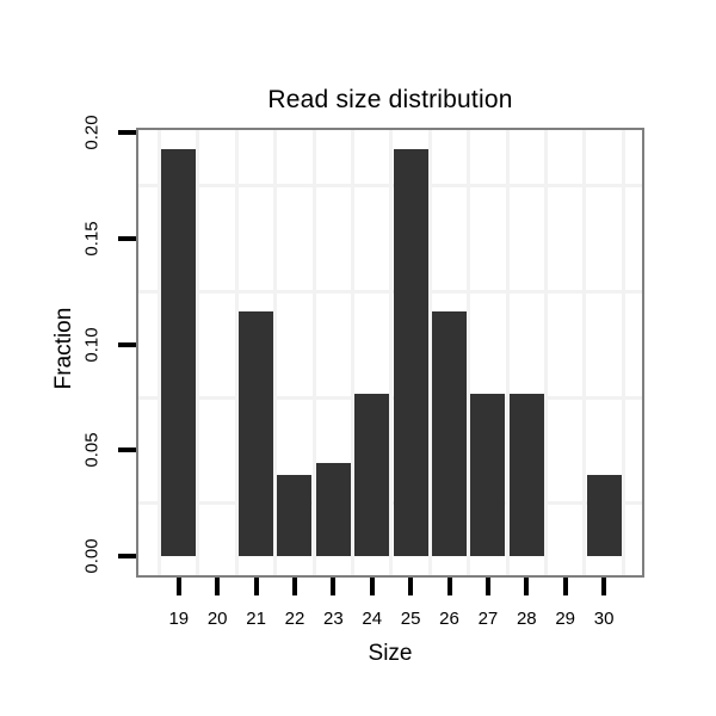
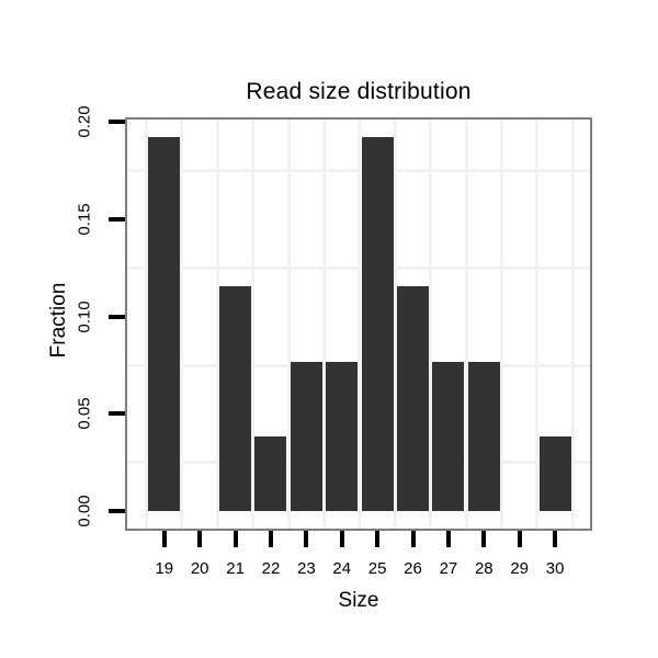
23: 0.044 -> 0.077
